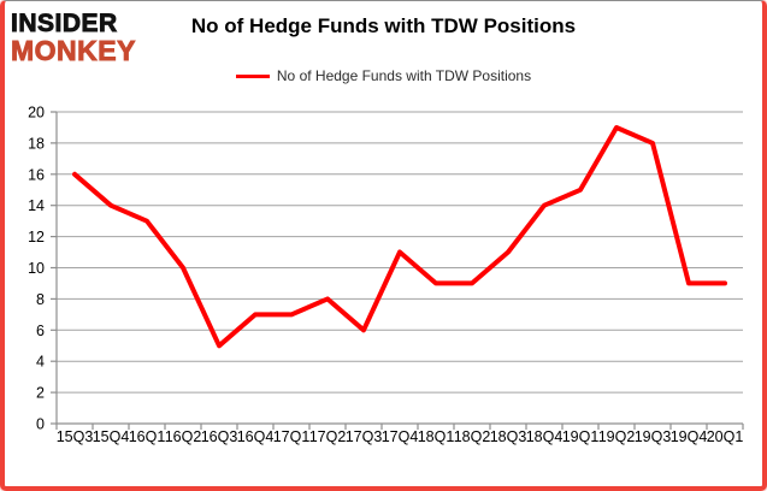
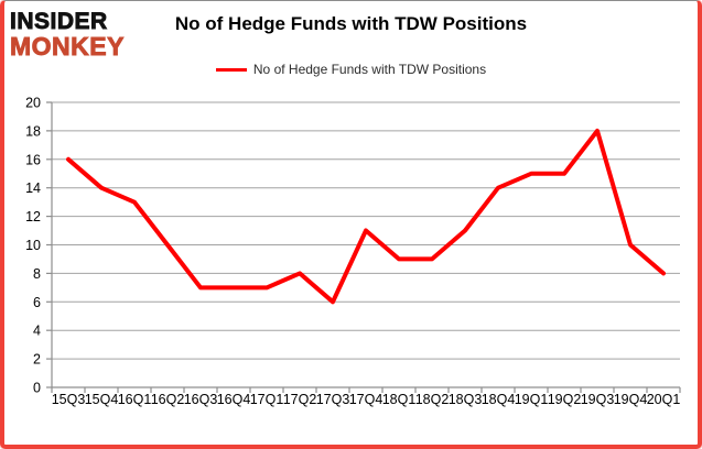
16Q3: 5 -> 7
19Q2: 19 -> 15
19Q4: 9 -> 10
20Q1: 9 -> 8
